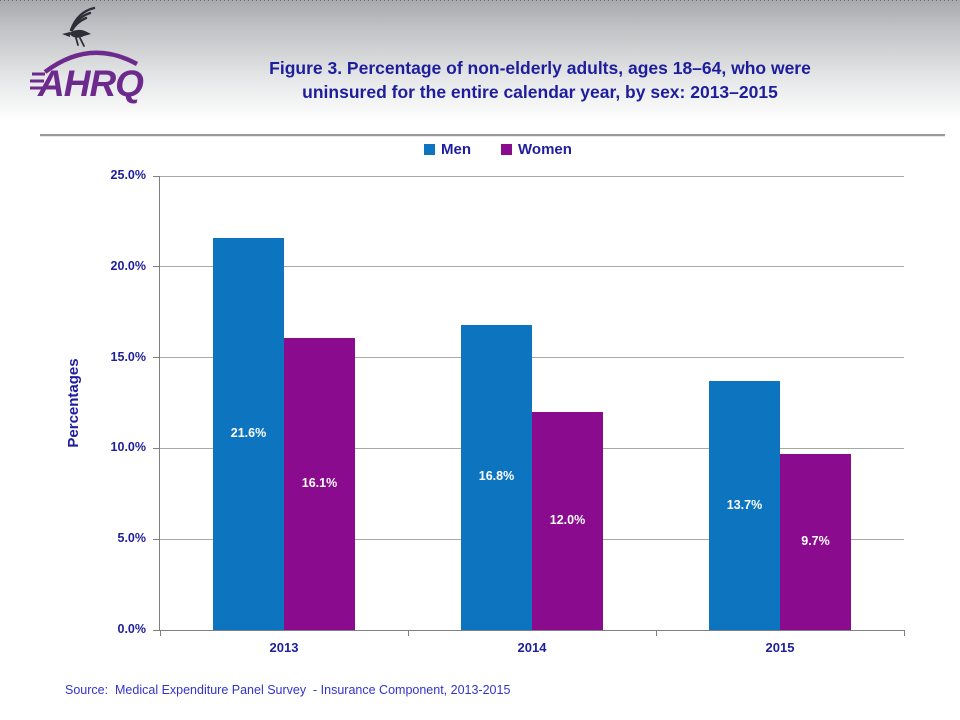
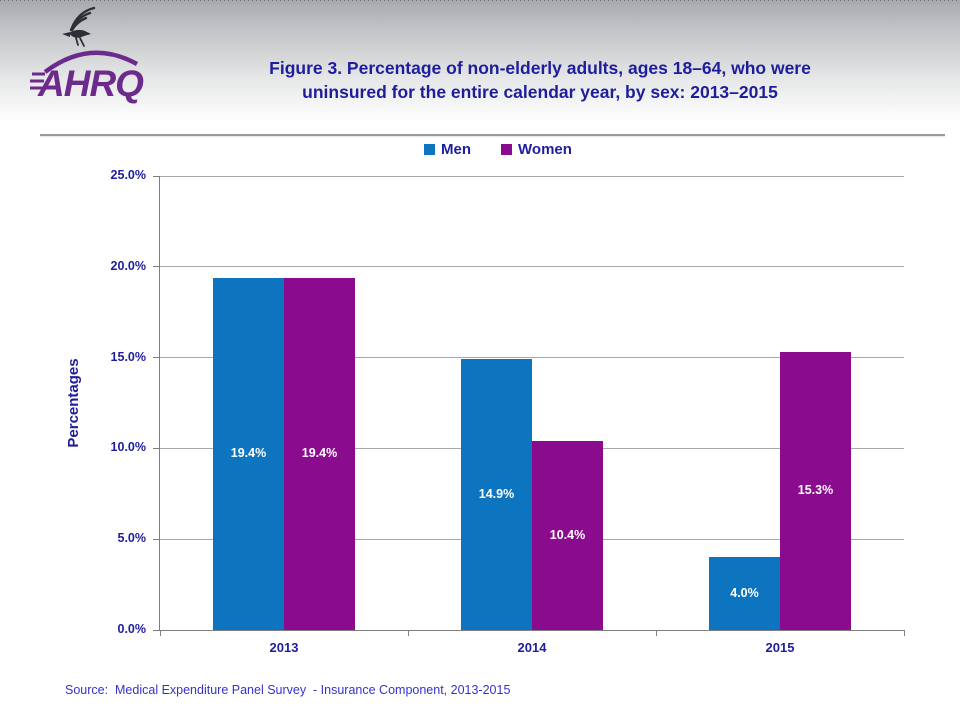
Men/2013: 21.6% -> 19.4%
Women/2013: 16.1% -> 19.4%
Men/2014: 16.8% -> 14.9%
Women/2014: 12.0% -> 10.4%
Men/2015: 13.7% -> 4.0%
Women/2015: 9.7% -> 15.3%
